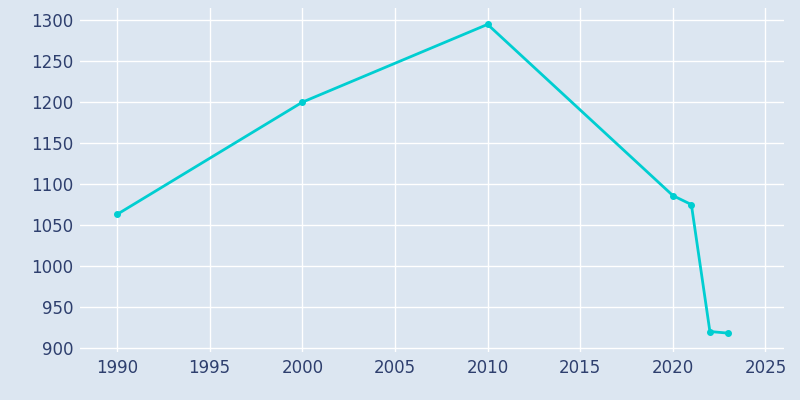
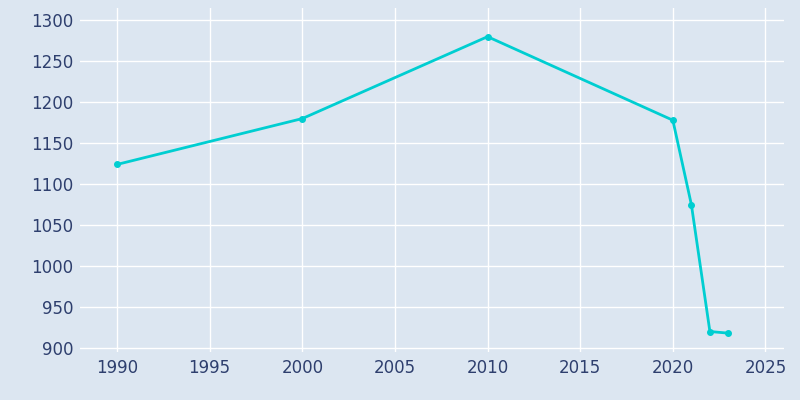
1990: 1063 -> 1124
2000: 1200 -> 1180
2010: 1295 -> 1280
2020: 1086 -> 1178
